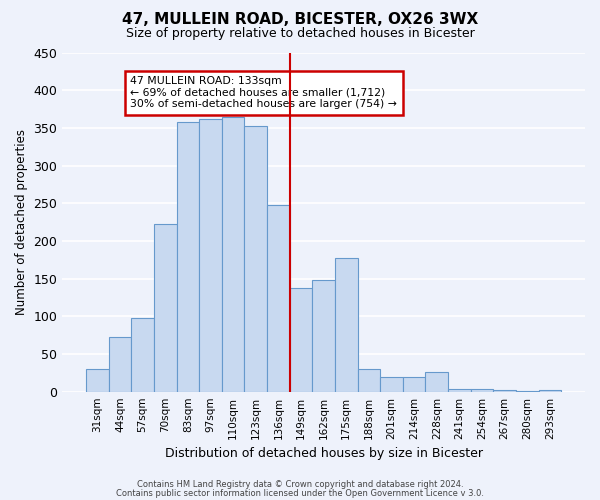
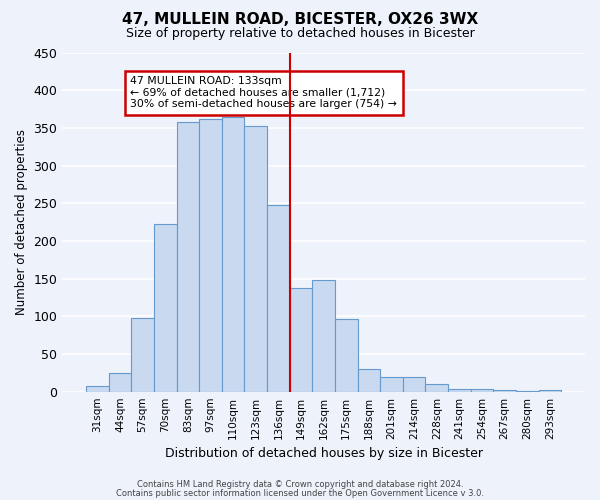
31sqm: 30 -> 8
44sqm: 72 -> 25
175sqm: 178 -> 96
228sqm: 26 -> 10
